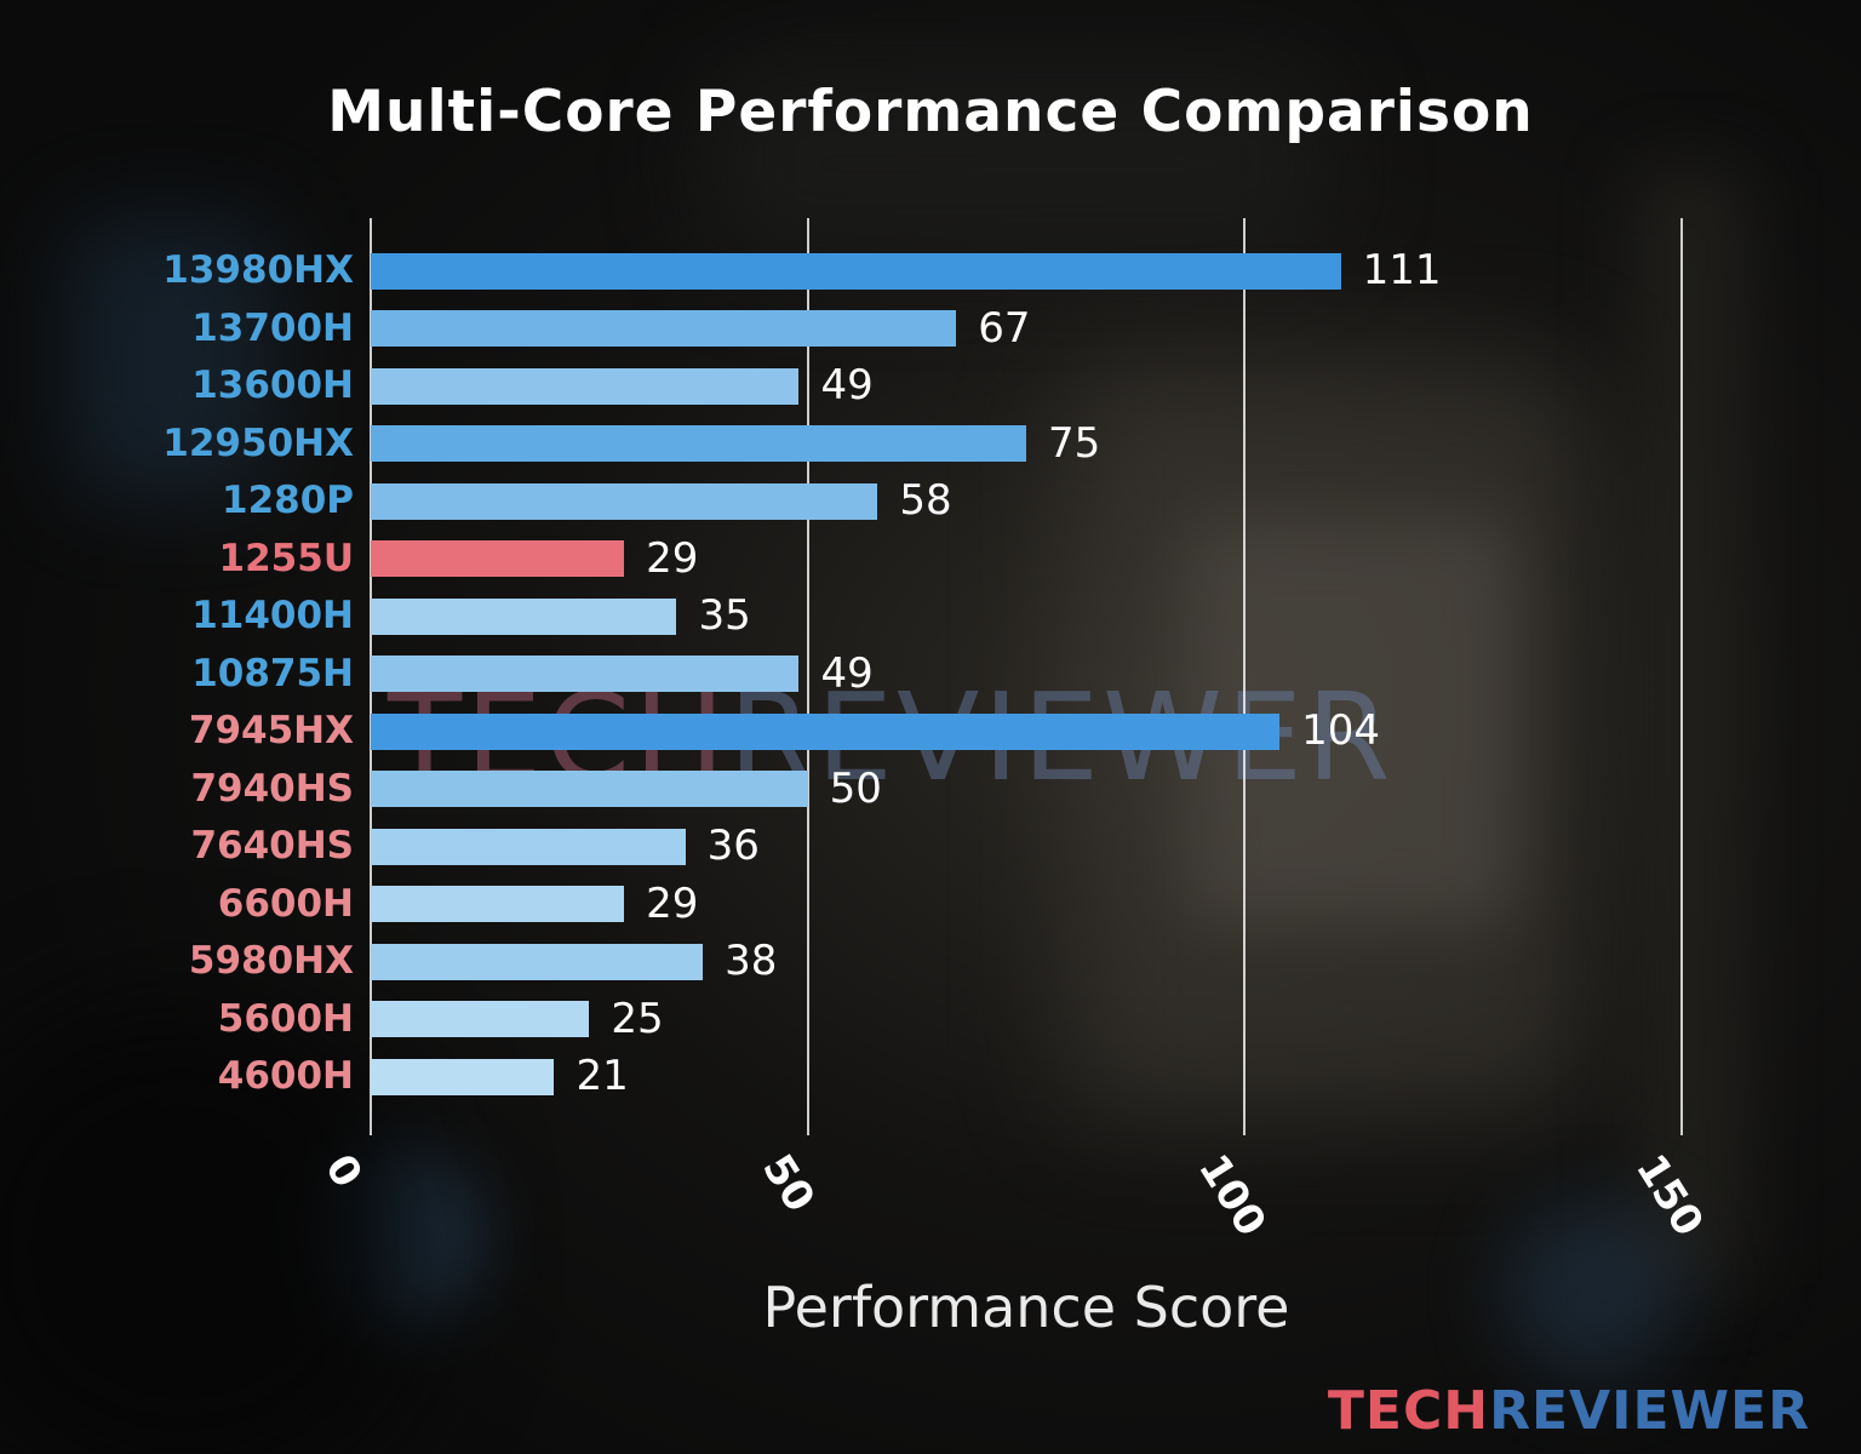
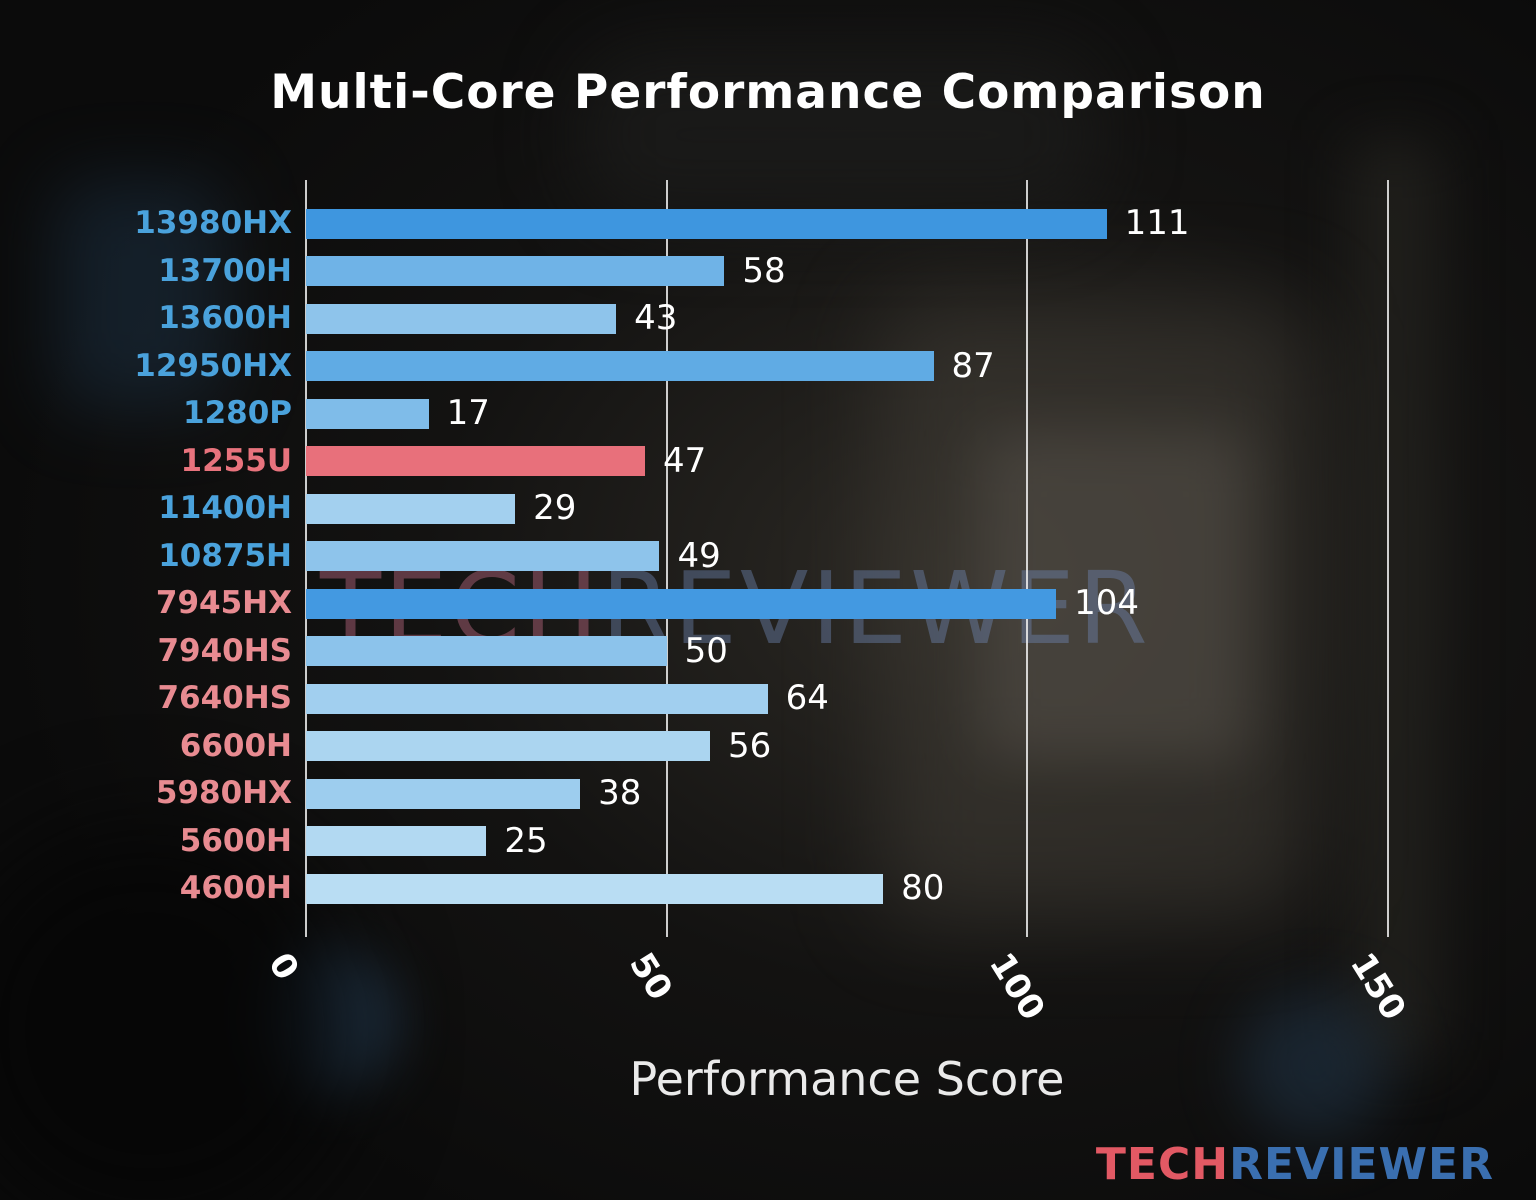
13700H: 67 -> 58
13600H: 49 -> 43
12950HX: 75 -> 87
1280P: 58 -> 17
1255U: 29 -> 47
11400H: 35 -> 29
7640HS: 36 -> 64
6600H: 29 -> 56
4600H: 21 -> 80
